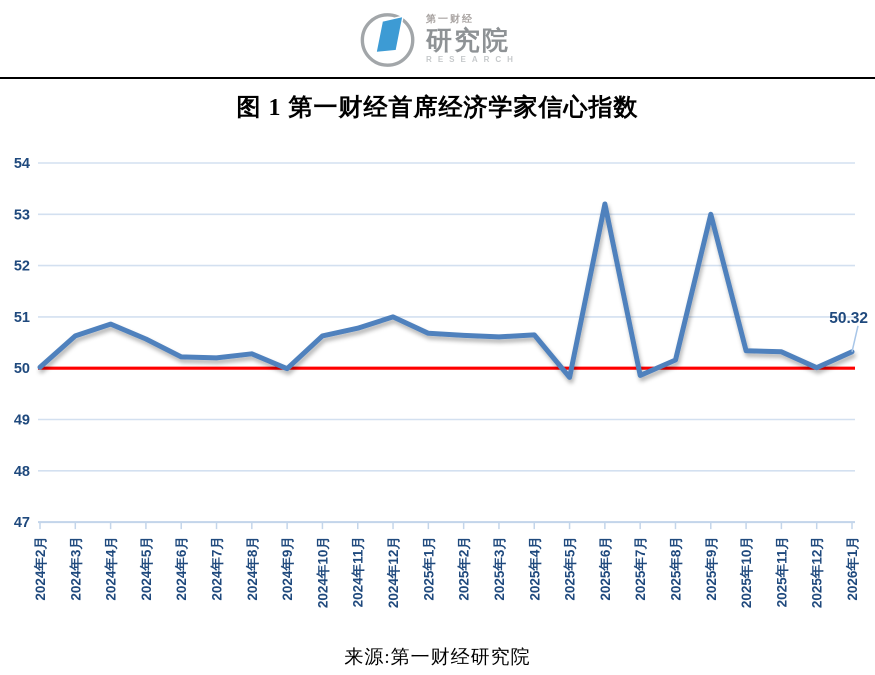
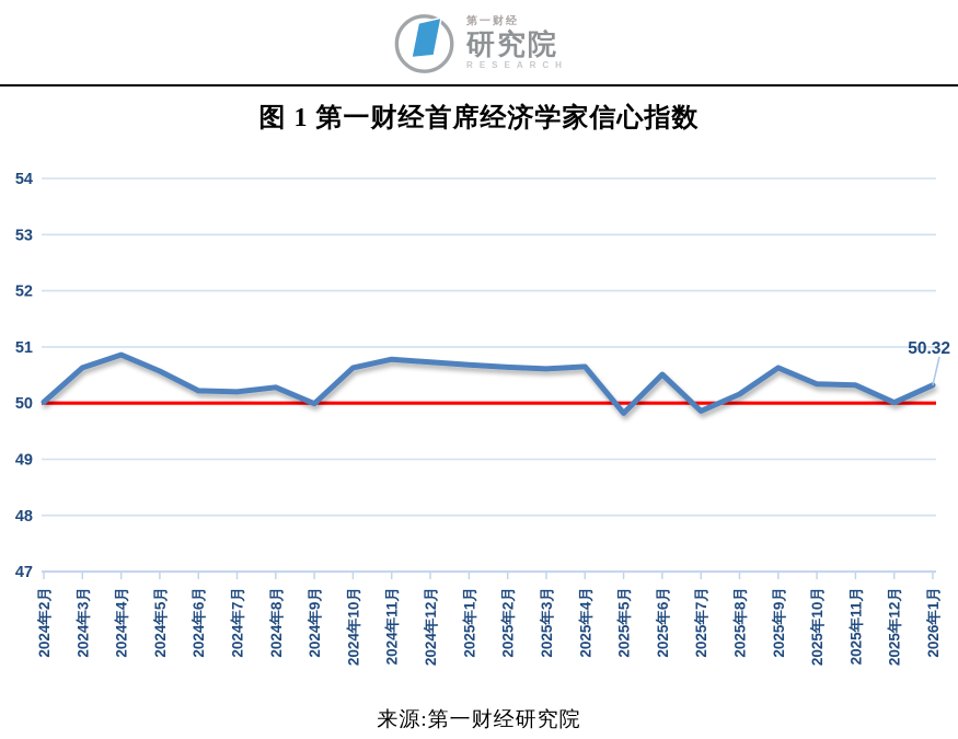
2024年12月: 51.0 -> 50.7
2025年6月: 53.2 -> 50.5
2025年9月: 53.0 -> 50.6
